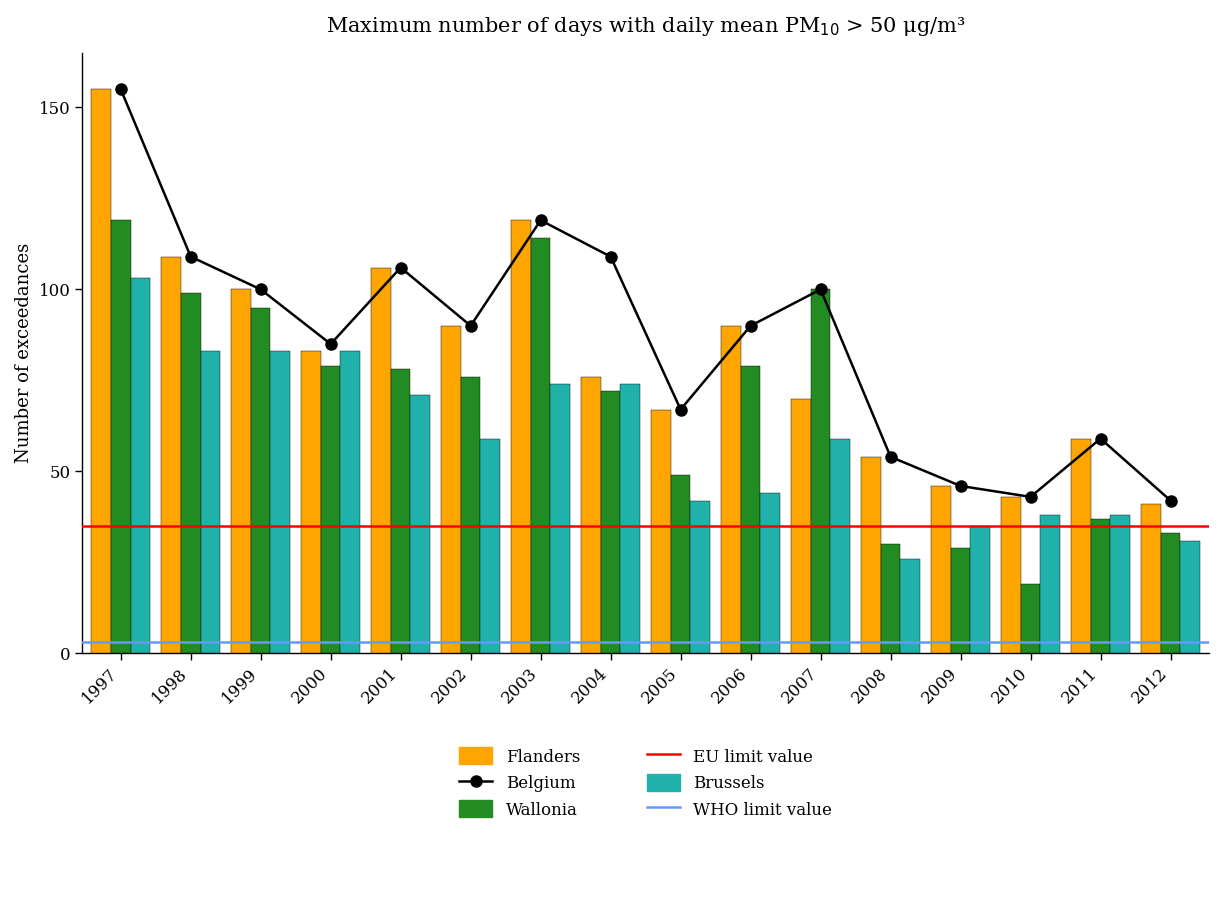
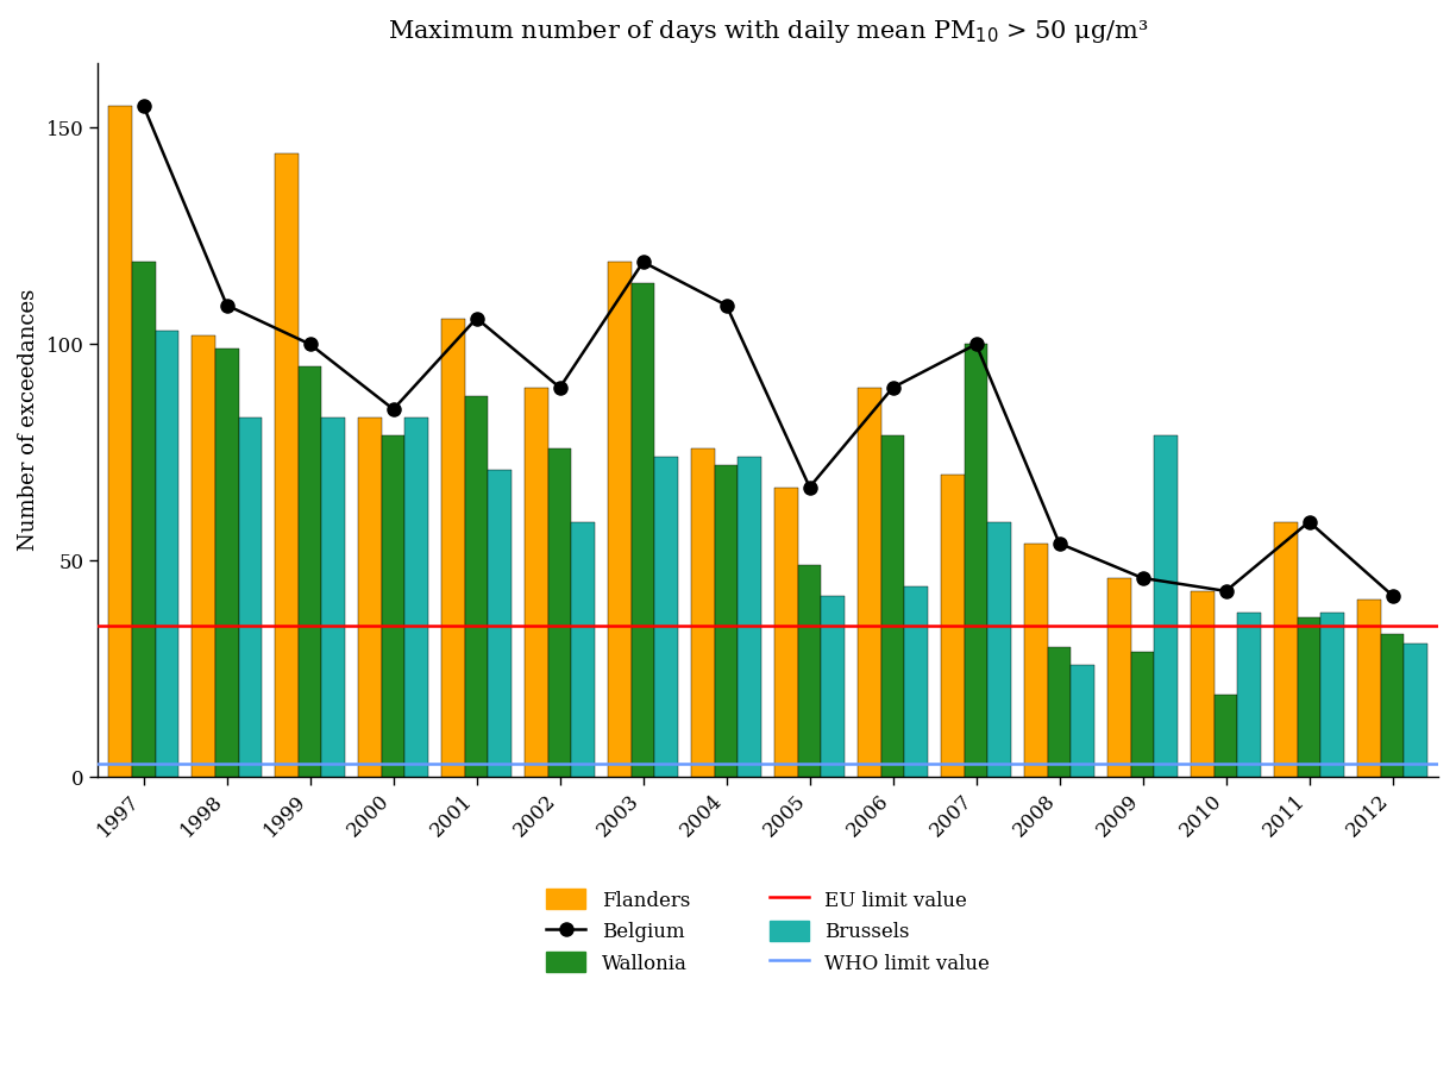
Flanders/1998: 109 -> 102
Flanders/1999: 100 -> 144
Wallonia/2001: 78 -> 88
Brussels/2009: 35 -> 79
